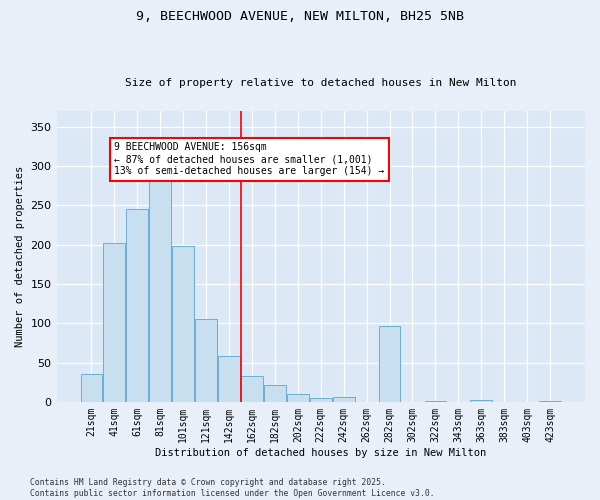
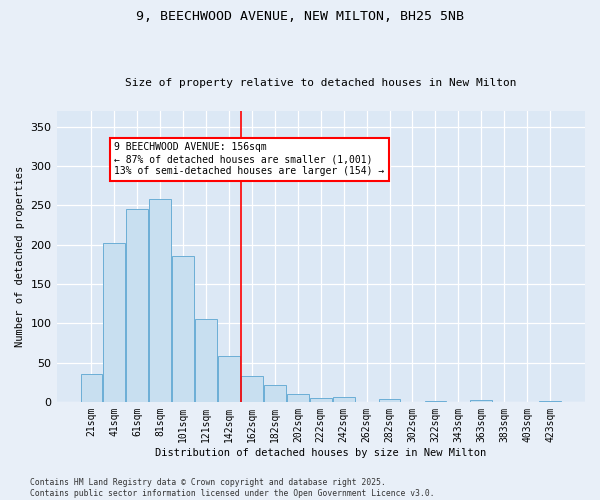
81sqm: 282 -> 258
101sqm: 198 -> 185
282sqm: 96 -> 3
